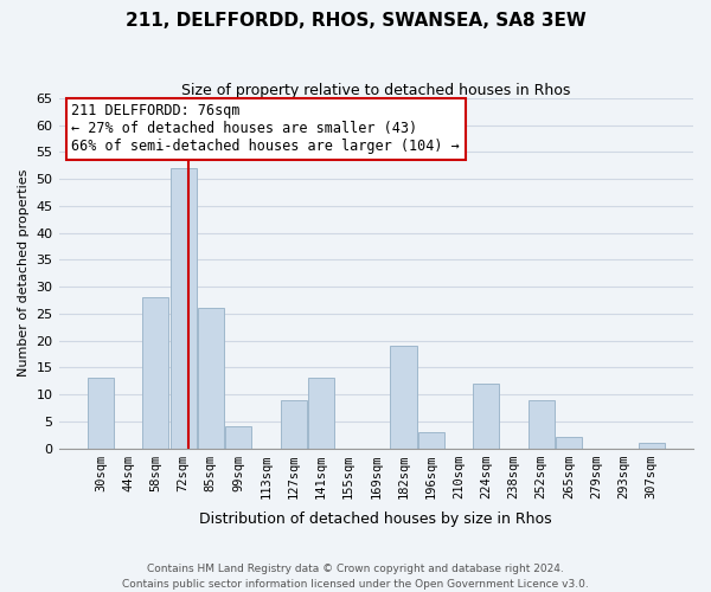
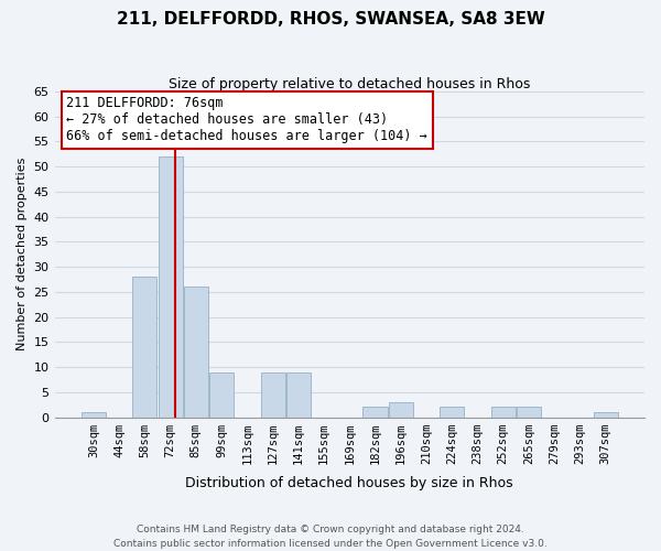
30sqm: 13 -> 1
99sqm: 4 -> 9
141sqm: 13 -> 9
182sqm: 19 -> 2
224sqm: 12 -> 2
252sqm: 9 -> 2
